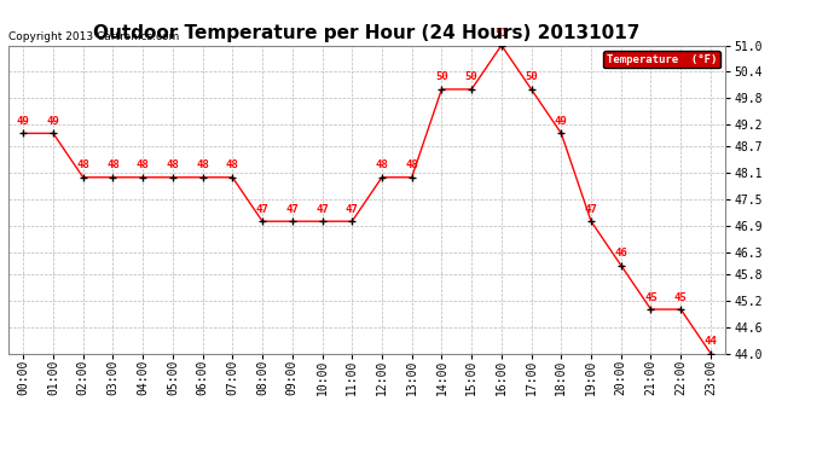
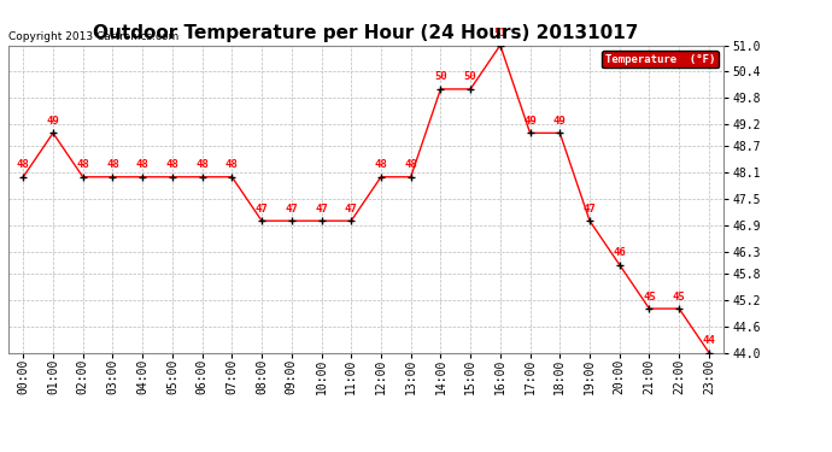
00:00: 49 -> 48
17:00: 50 -> 49
